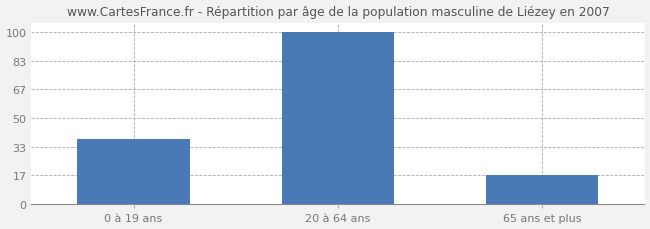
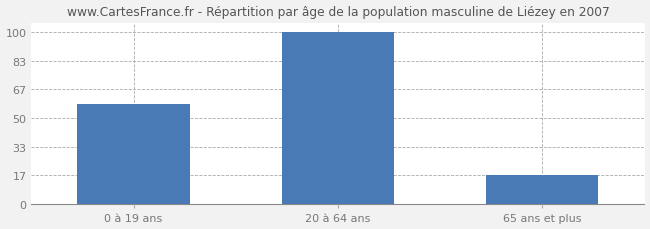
0 à 19 ans: 38 -> 58
